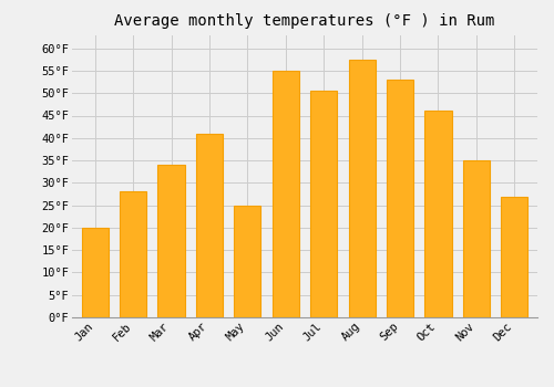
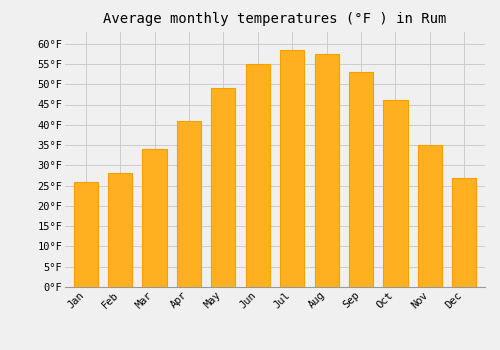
Jan: 20.0°F -> 26.0°F
May: 25.0°F -> 49.0°F
Jul: 50.5°F -> 58.5°F
